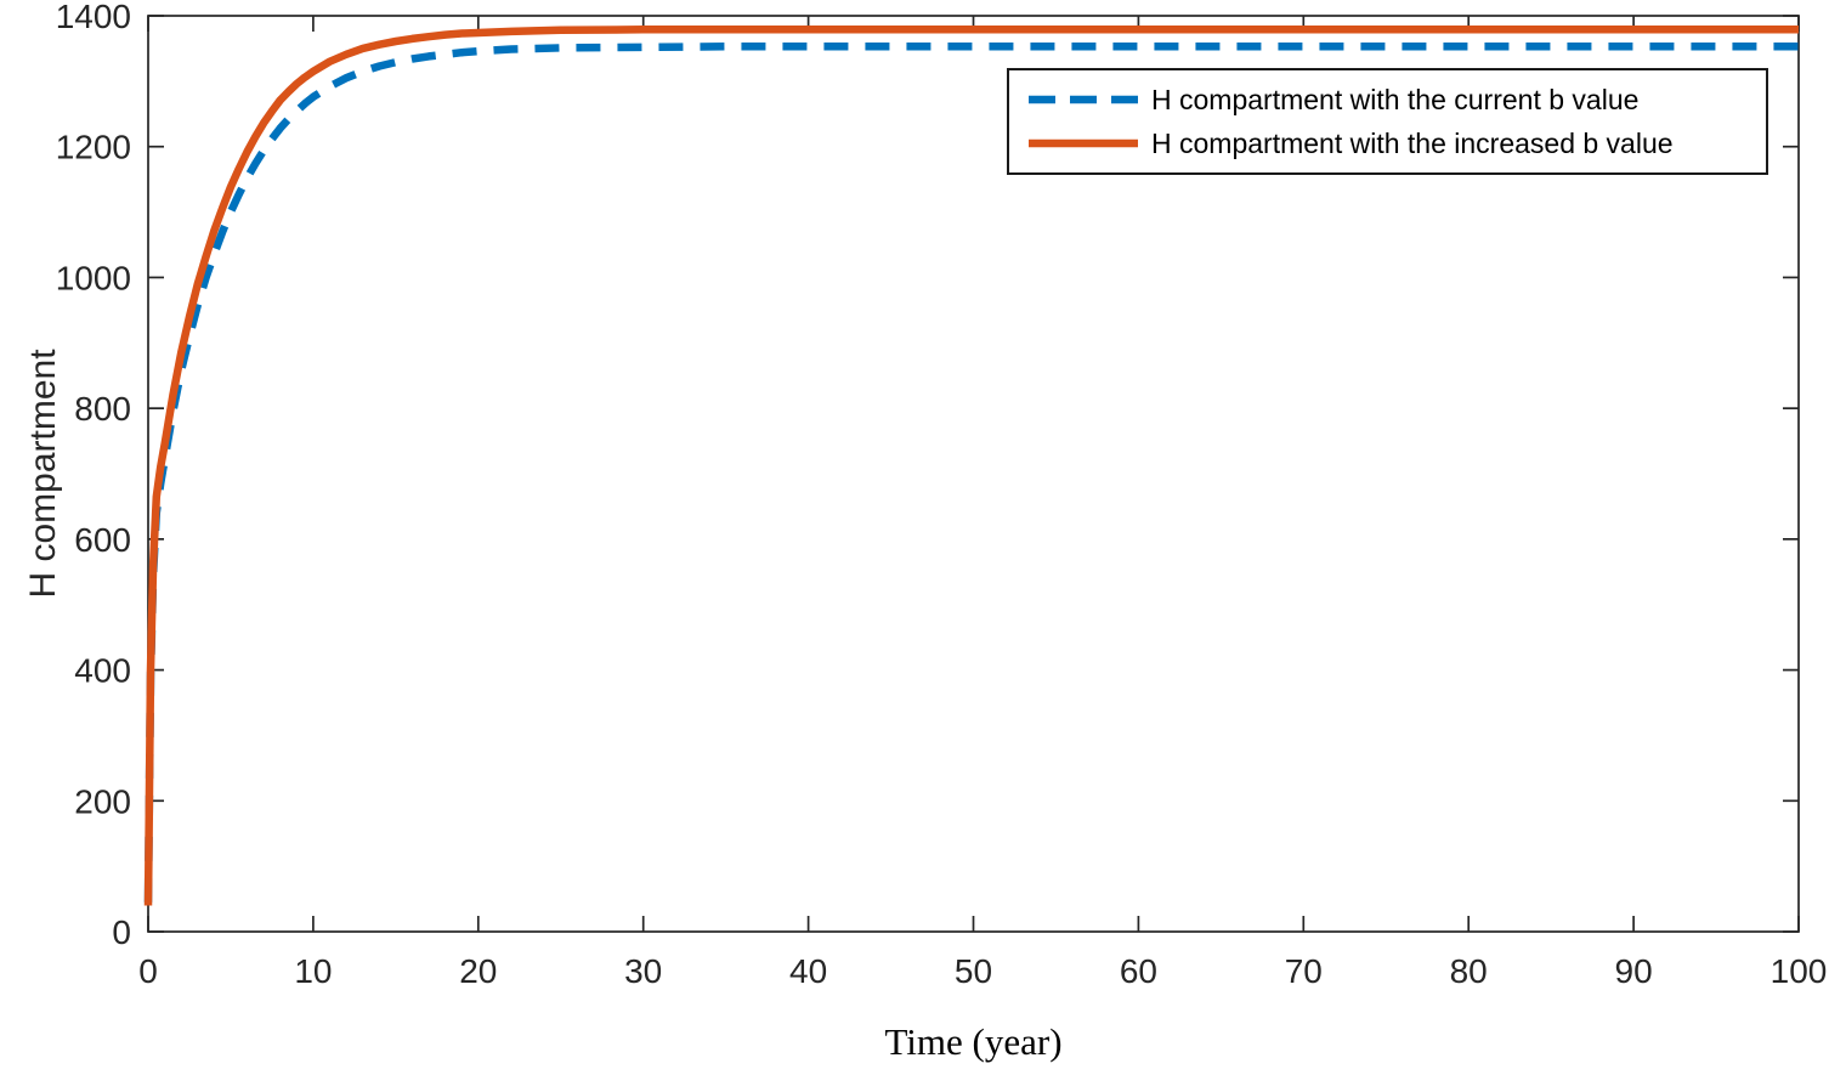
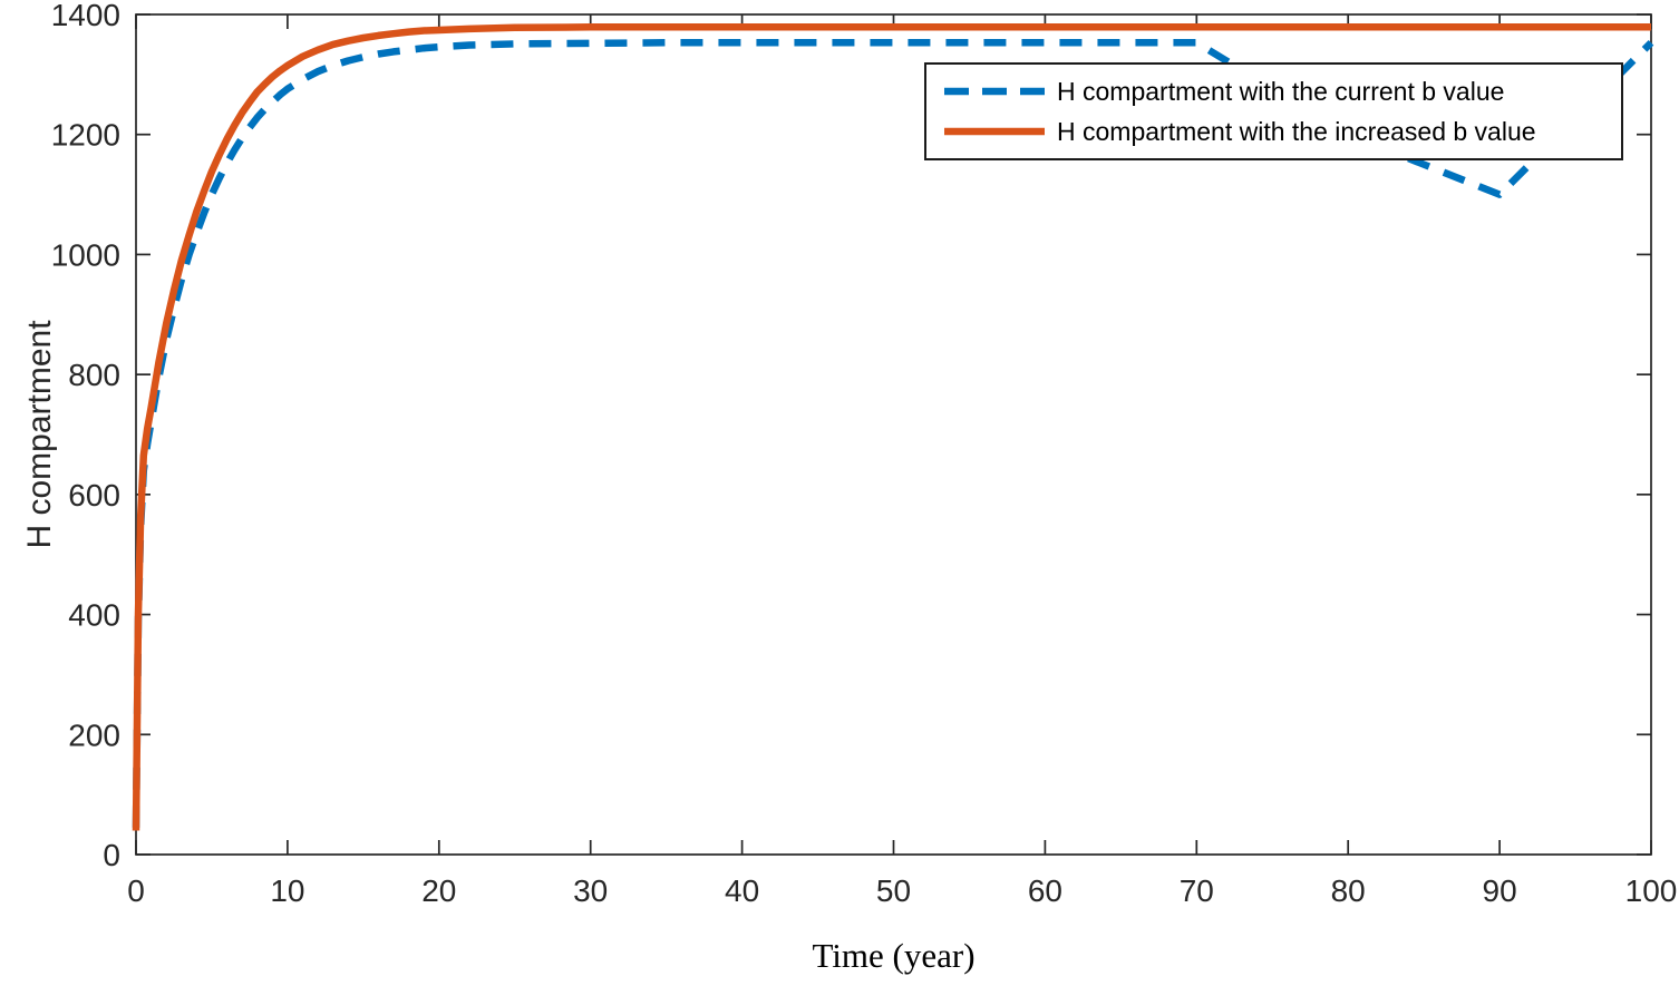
H compartment with the current b value/80: 1350 -> 1200
H compartment with the current b value/90: 1350 -> 1100
